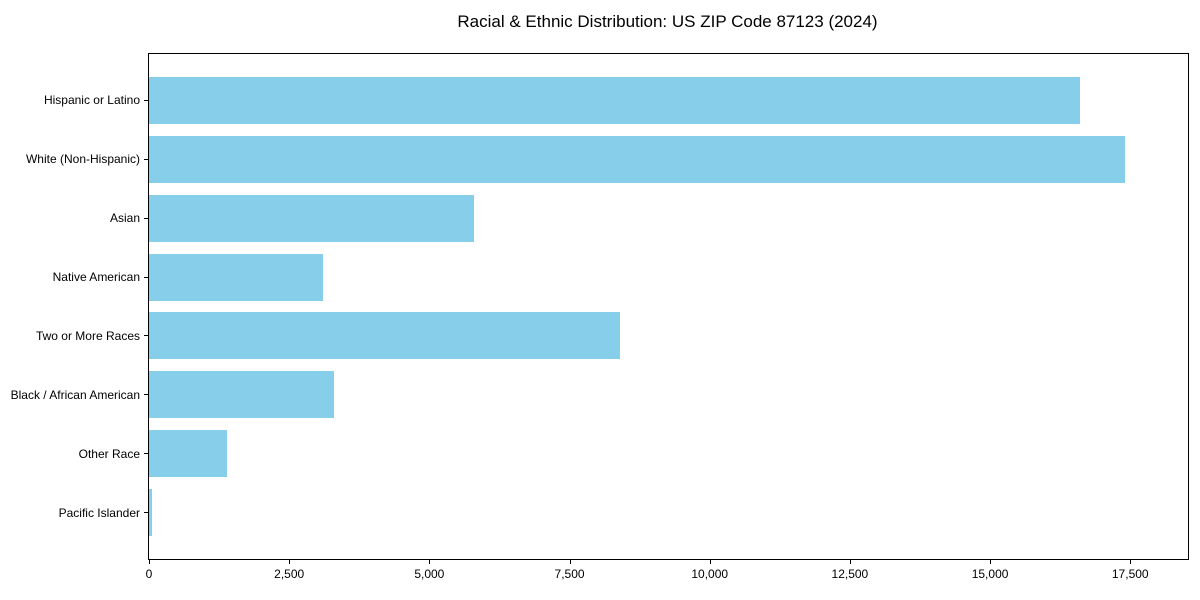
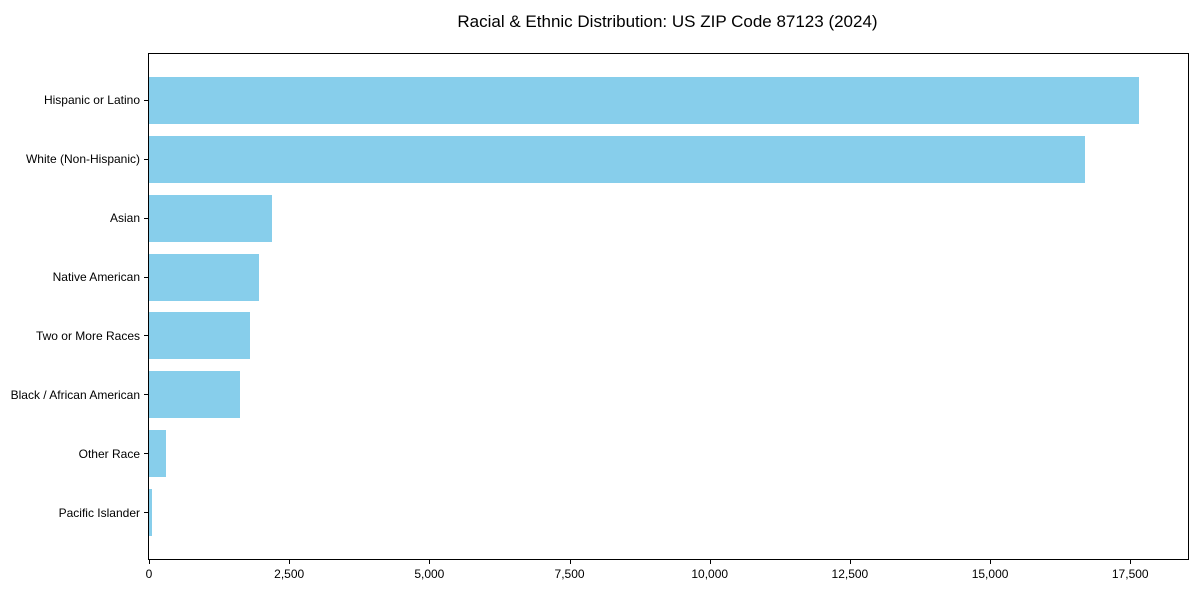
Hispanic or Latino: 16600 -> 17600
White (Non-Hispanic): 17400 -> 16700
Asian: 5800 -> 2200
Native American: 3100 -> 2000
Two or More Races: 8400 -> 1800
Black / African American: 3300 -> 1600
Other Race: 1400 -> 300
